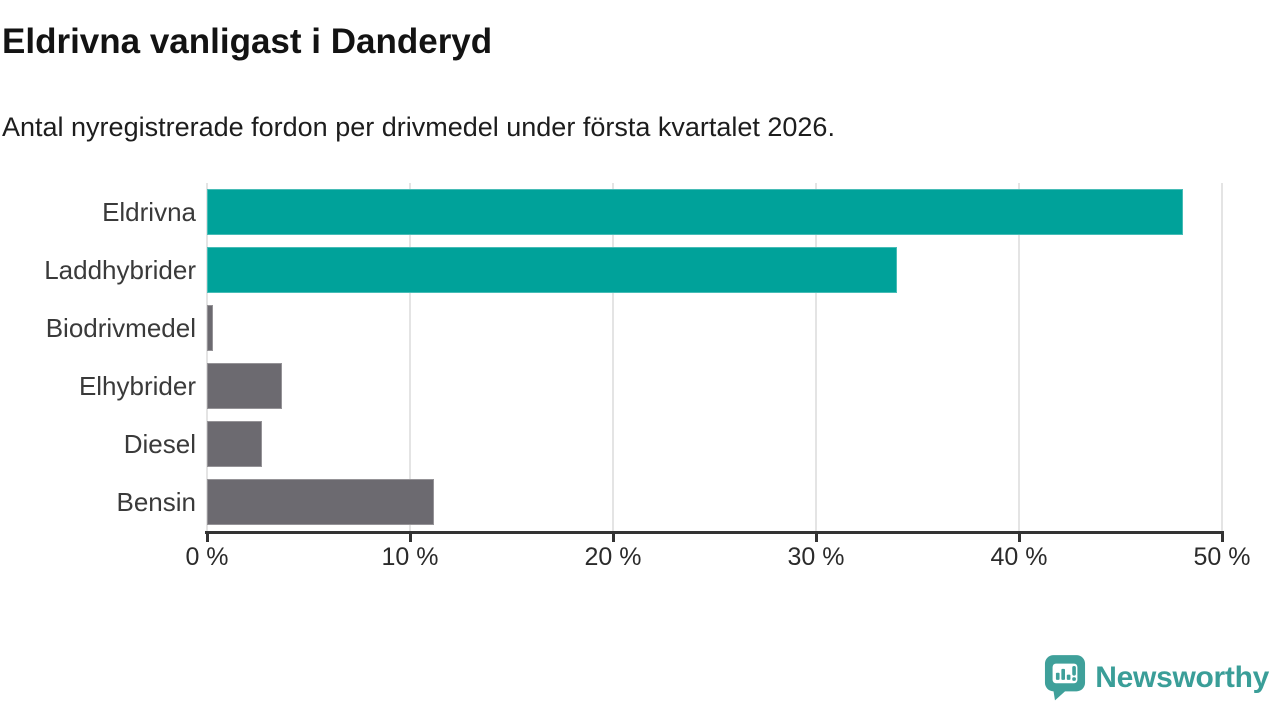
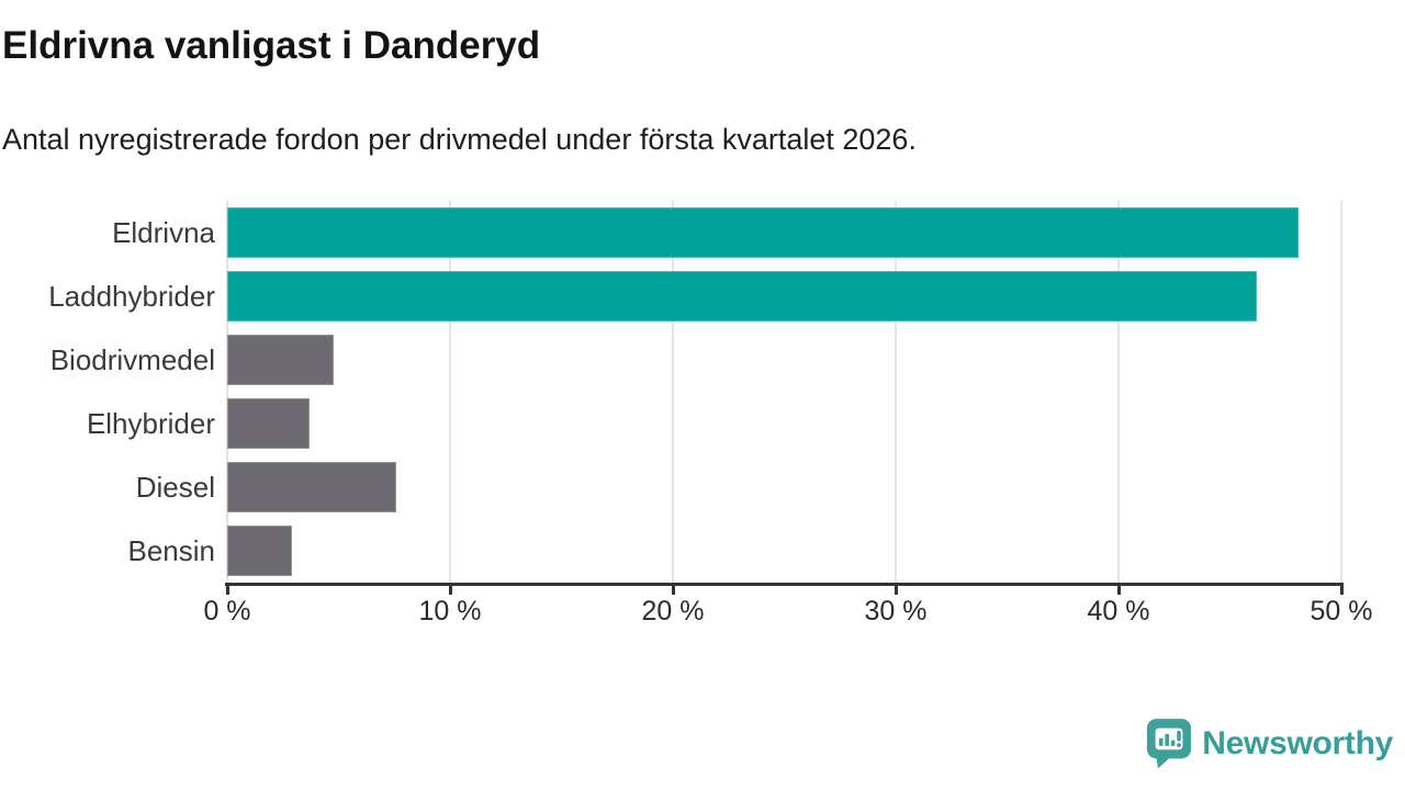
Laddhybrider: 34.0% -> 46.2%
Biodrivmedel: 0.3% -> 4.8%
Diesel: 2.7% -> 7.6%
Bensin: 11.2% -> 2.9%
